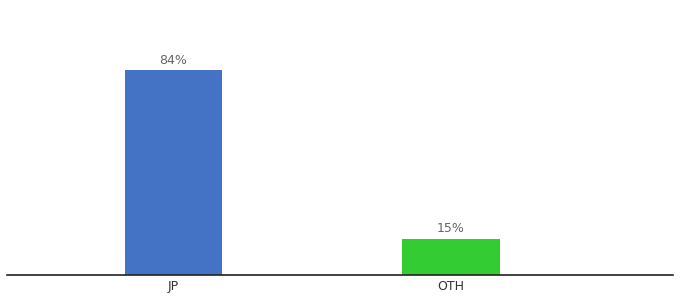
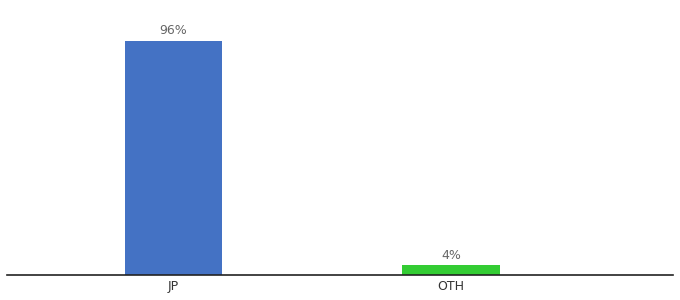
JP: 84% -> 96%
OTH: 15% -> 4%
